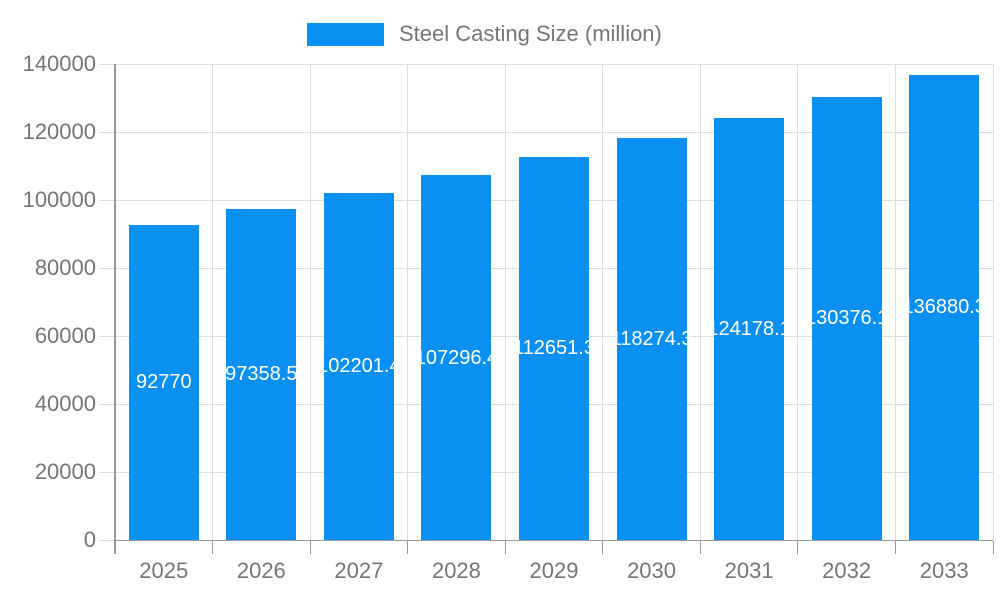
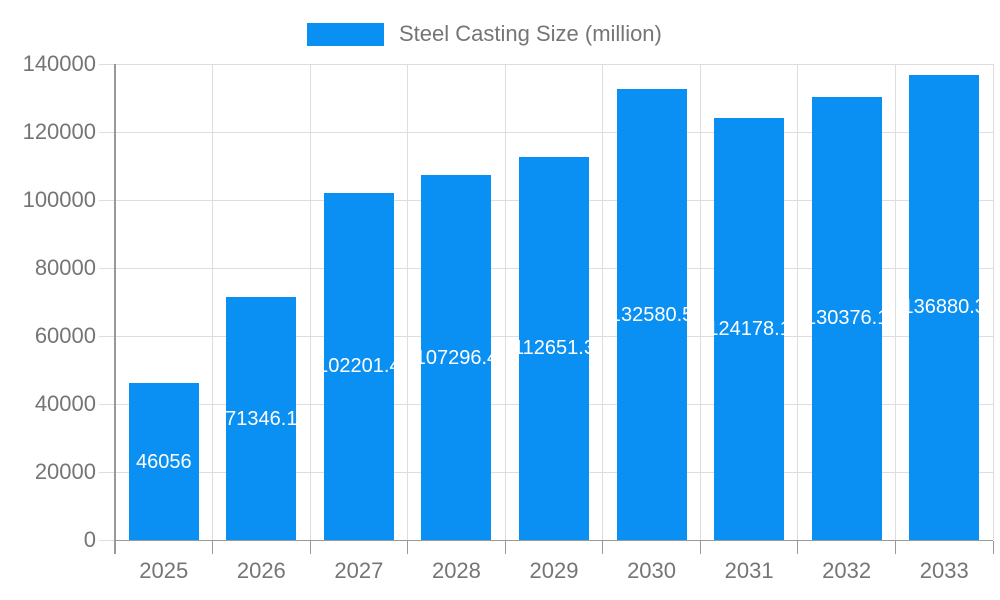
2025: 92770 -> 46056
2026: 97358.5 -> 71346.1
2030: 118274.3 -> 132580.5
